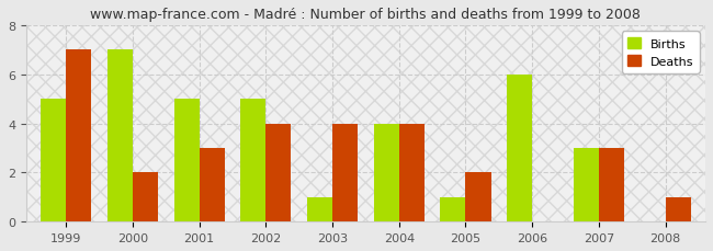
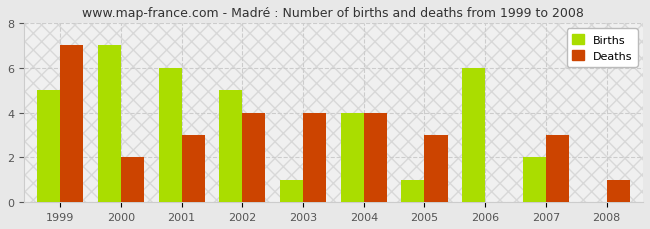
Births/2001: 5 -> 6
Deaths/2005: 2 -> 3
Births/2007: 3 -> 2
